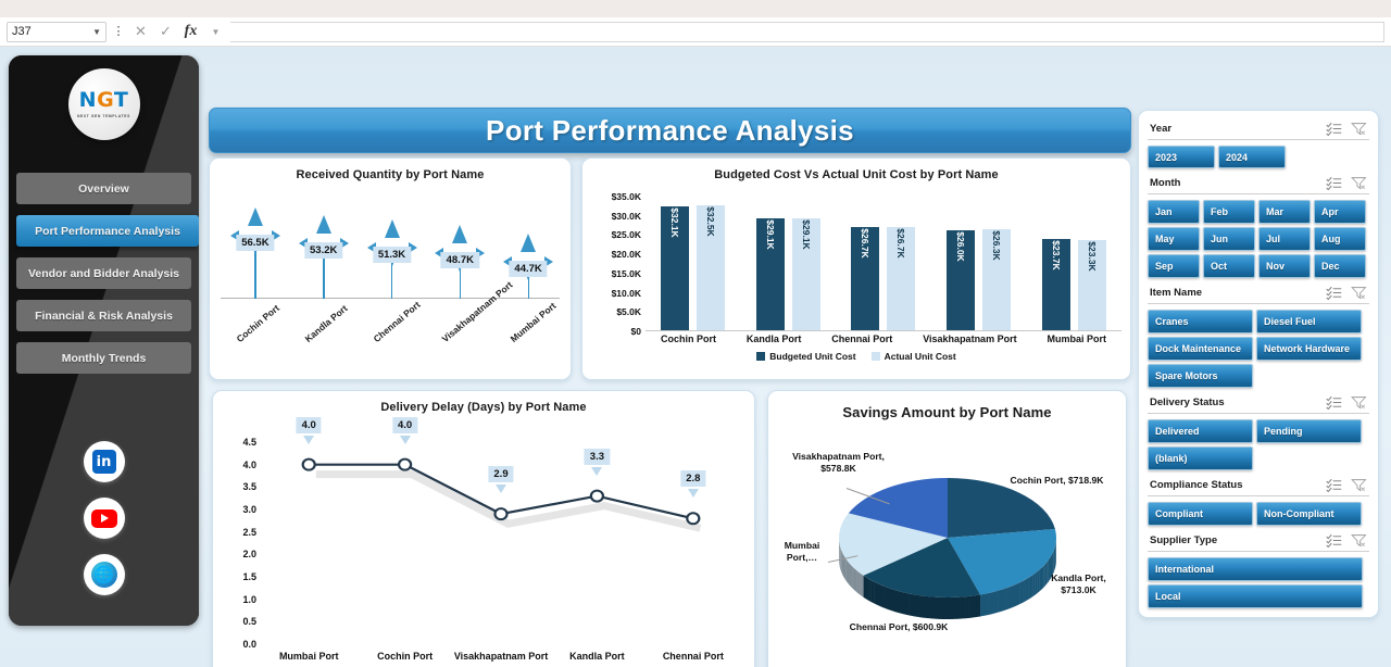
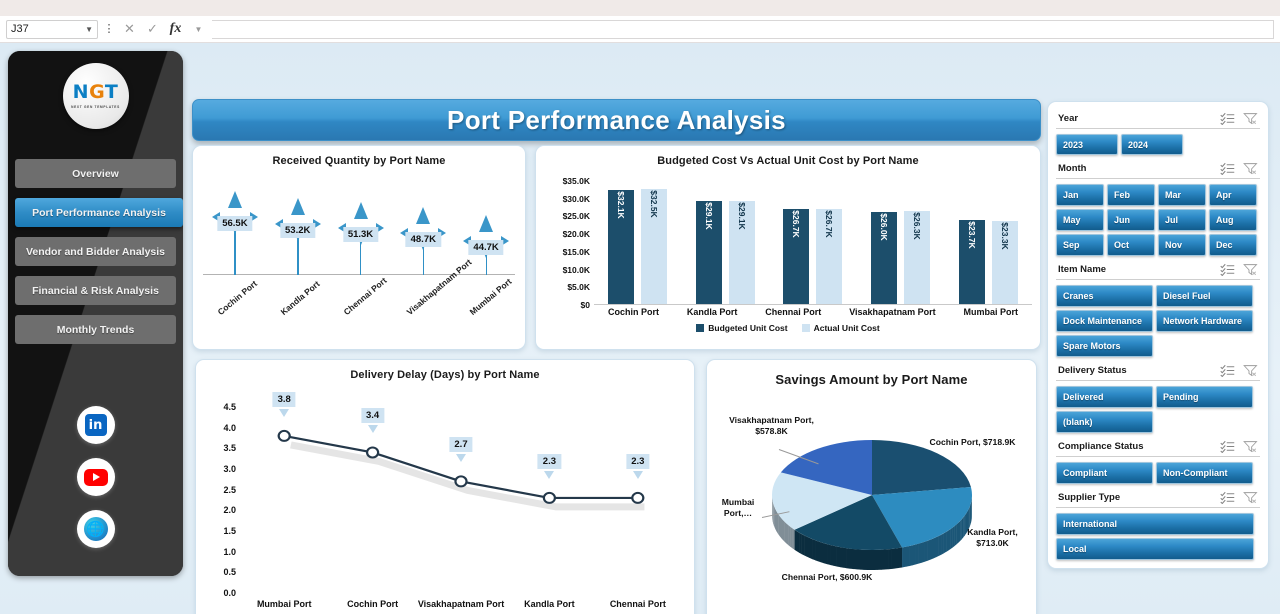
Delivery Delay (Days) by Port Name/Mumbai Port: 4.0 -> 3.8
Delivery Delay (Days) by Port Name/Cochin Port: 4.0 -> 3.4
Delivery Delay (Days) by Port Name/Visakhapatnam Port: 2.9 -> 2.7
Delivery Delay (Days) by Port Name/Kandla Port: 3.3 -> 2.3
Delivery Delay (Days) by Port Name/Chennai Port: 2.8 -> 2.3
